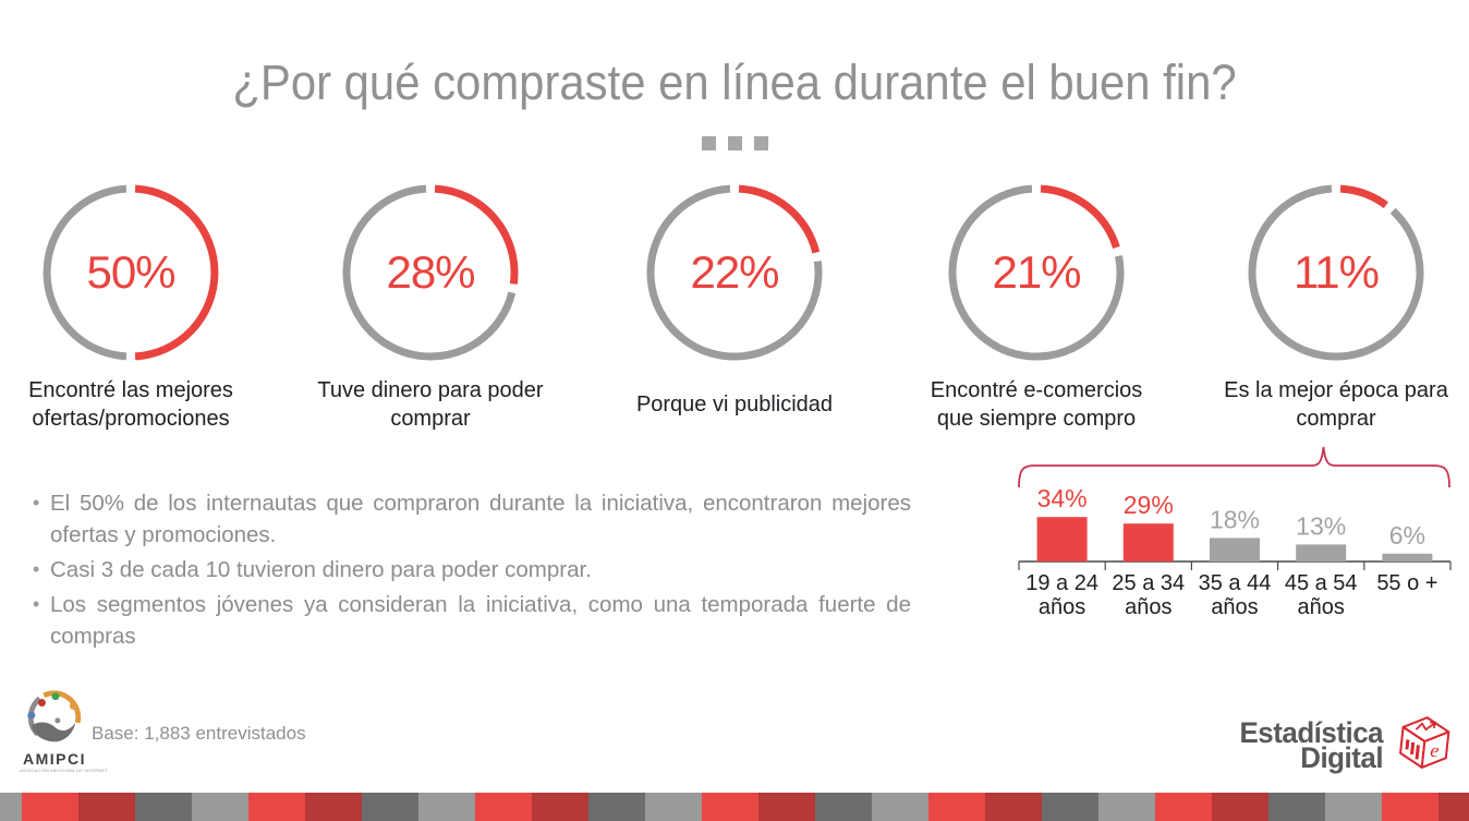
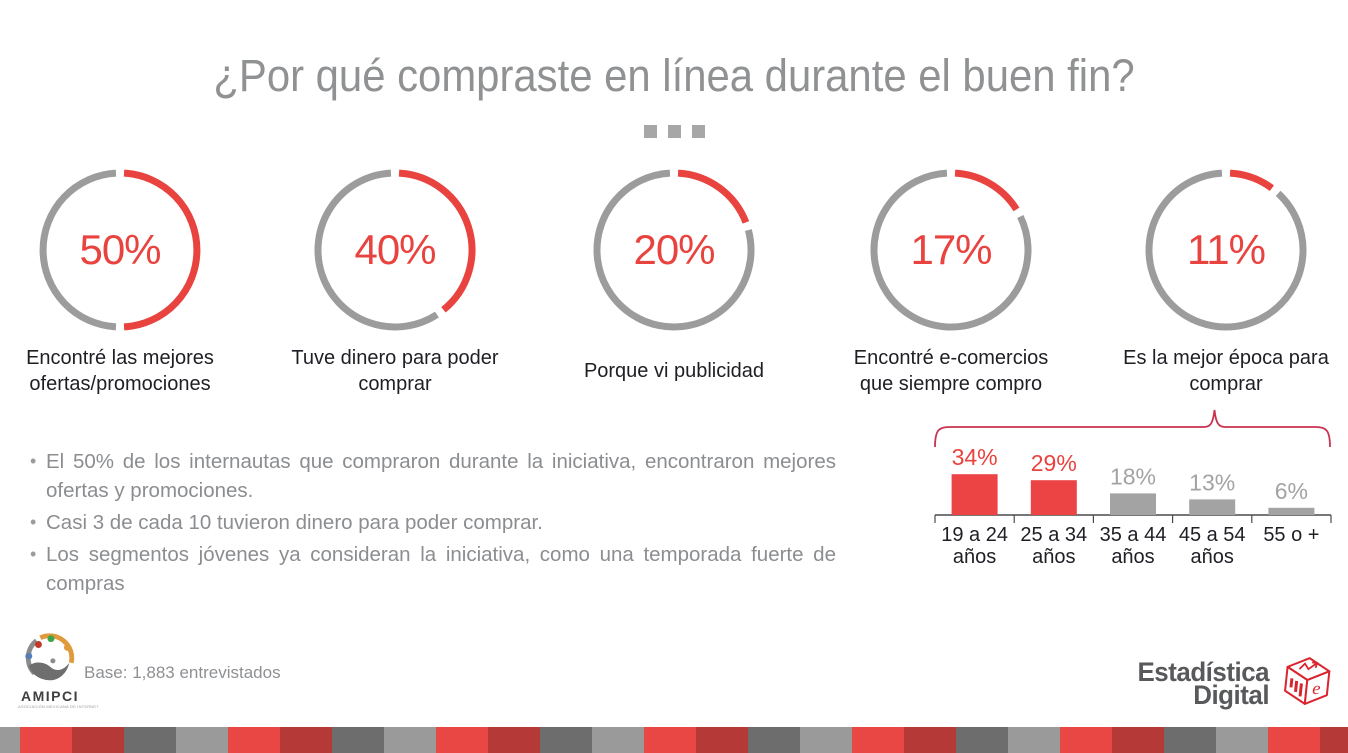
¿Por qué compraste en línea durante el buen fin?/Tuve dinero para poder comprar: 28% -> 40%
¿Por qué compraste en línea durante el buen fin?/Porque vi publicidad: 22% -> 20%
¿Por qué compraste en línea durante el buen fin?/Encontré e-comercios que siempre compro: 21% -> 17%
